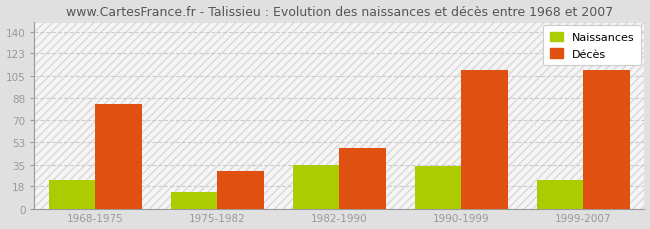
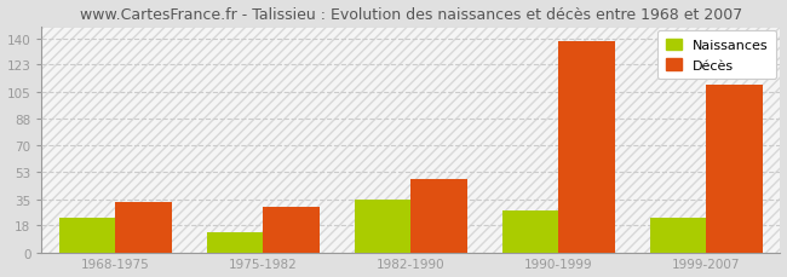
Décès/1968-1975: 83 -> 33
Naissances/1990-1999: 34 -> 28
Décès/1990-1999: 110 -> 138
